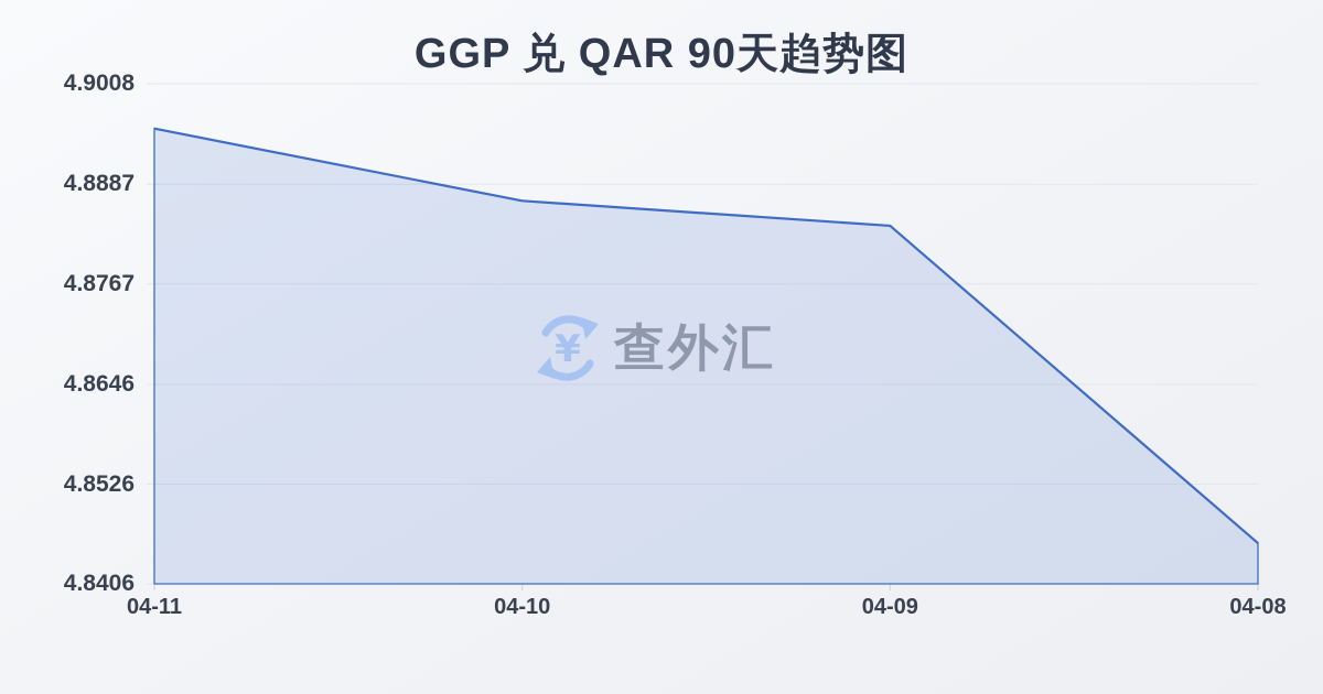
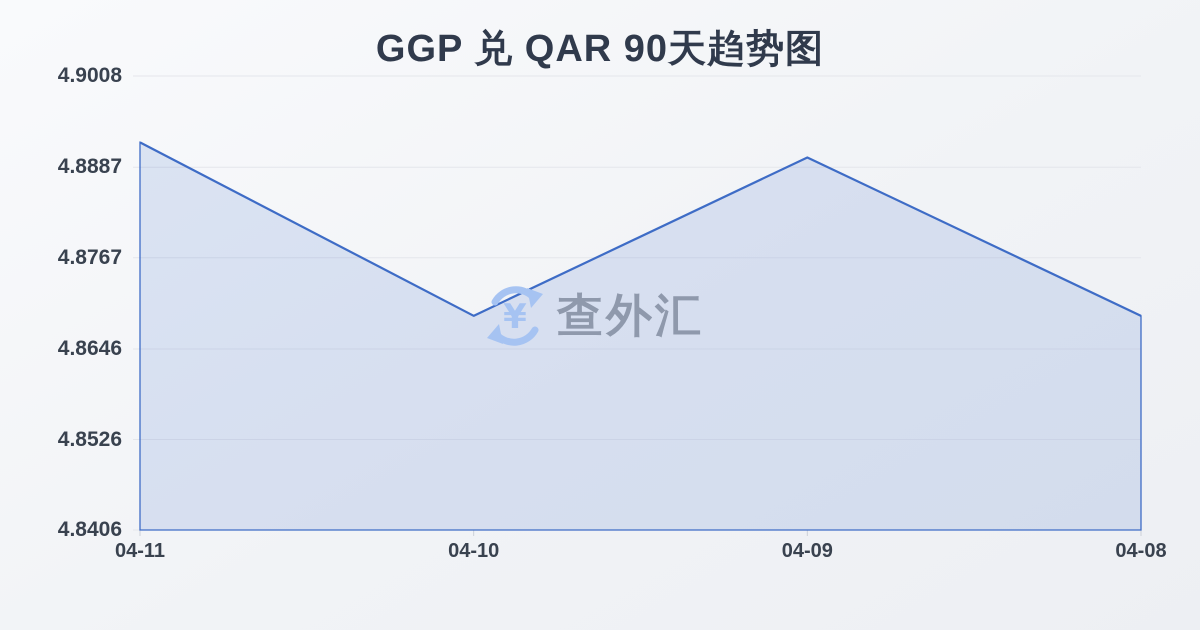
04-11: 4.895 -> 4.892
04-10: 4.887 -> 4.869
04-09: 4.884 -> 4.890
04-08: 4.846 -> 4.869
